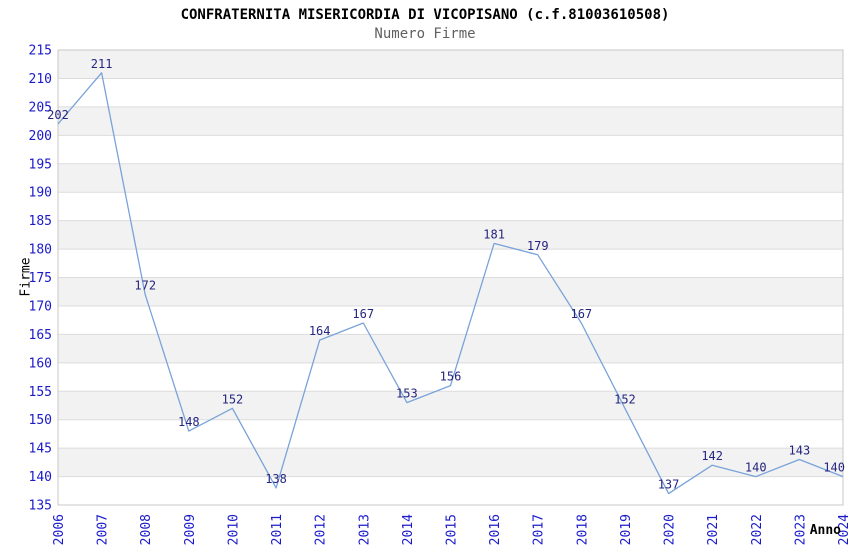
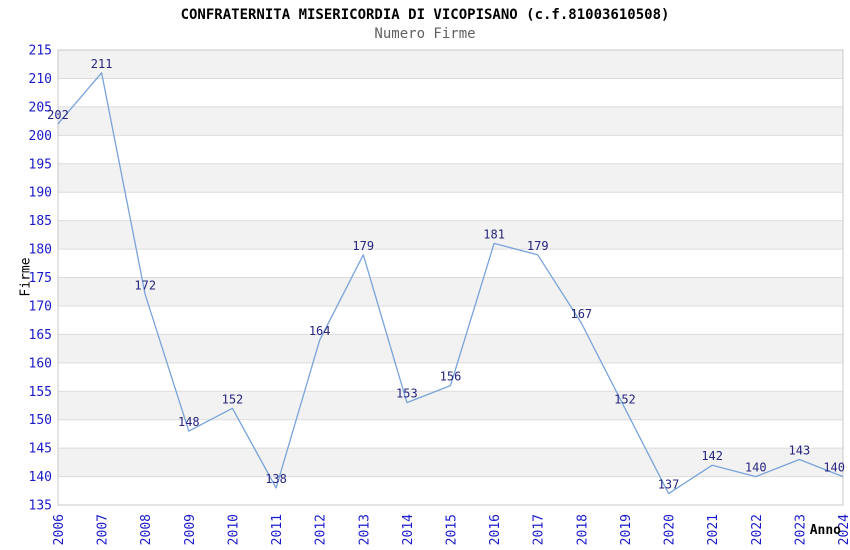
2013: 167 -> 179
